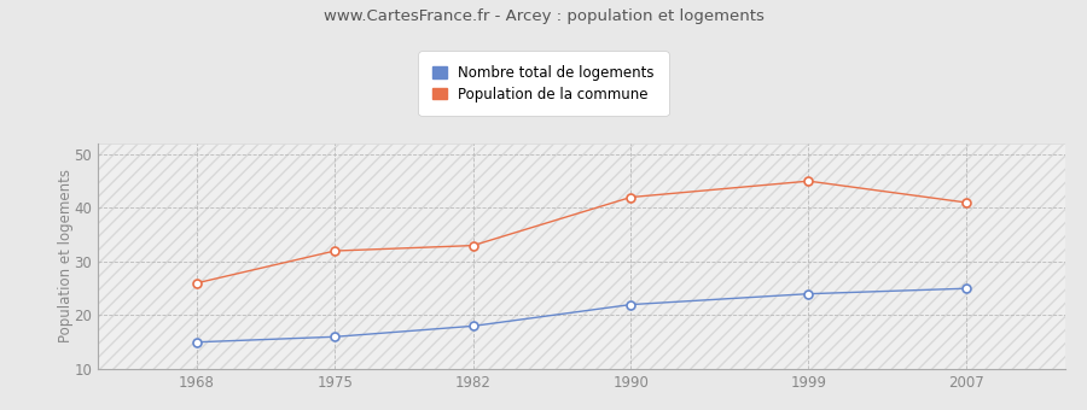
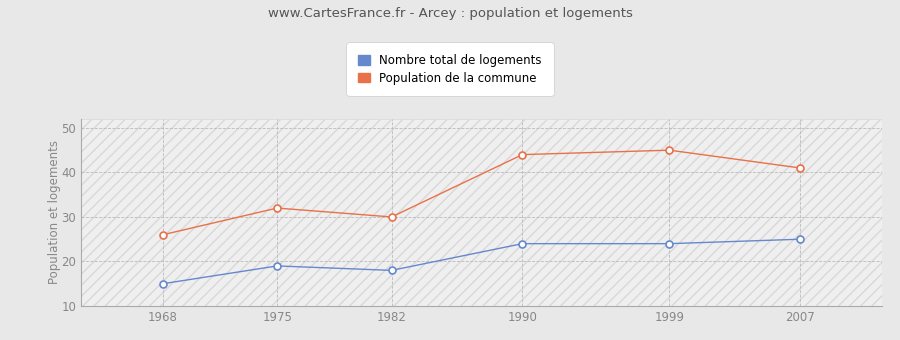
Nombre total de logements/1975: 16 -> 19
Population de la commune/1982: 33 -> 30
Nombre total de logements/1990: 22 -> 24
Population de la commune/1990: 42 -> 44
